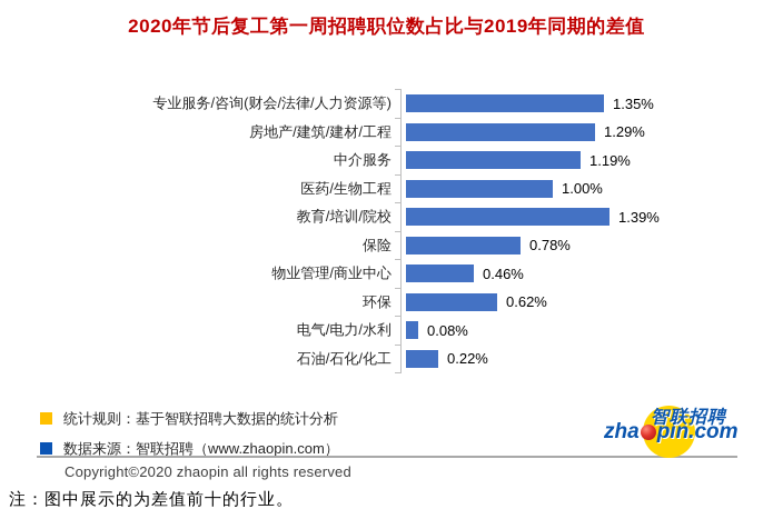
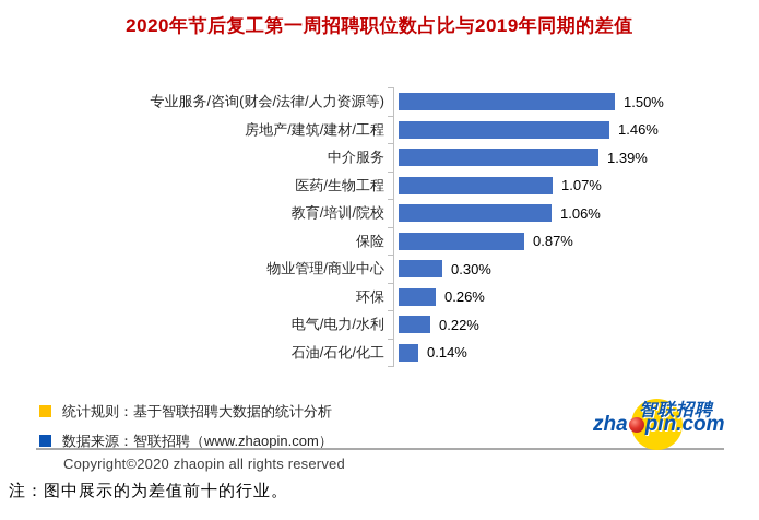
专业服务/咨询(财会/法律/人力资源等): 1.35% -> 1.50%
房地产/建筑/建材/工程: 1.29% -> 1.46%
中介服务: 1.19% -> 1.39%
医药/生物工程: 1.00% -> 1.07%
教育/培训/院校: 1.39% -> 1.06%
保险: 0.78% -> 0.87%
物业管理/商业中心: 0.46% -> 0.30%
环保: 0.62% -> 0.26%
电气/电力/水利: 0.08% -> 0.22%
石油/石化/化工: 0.22% -> 0.14%
